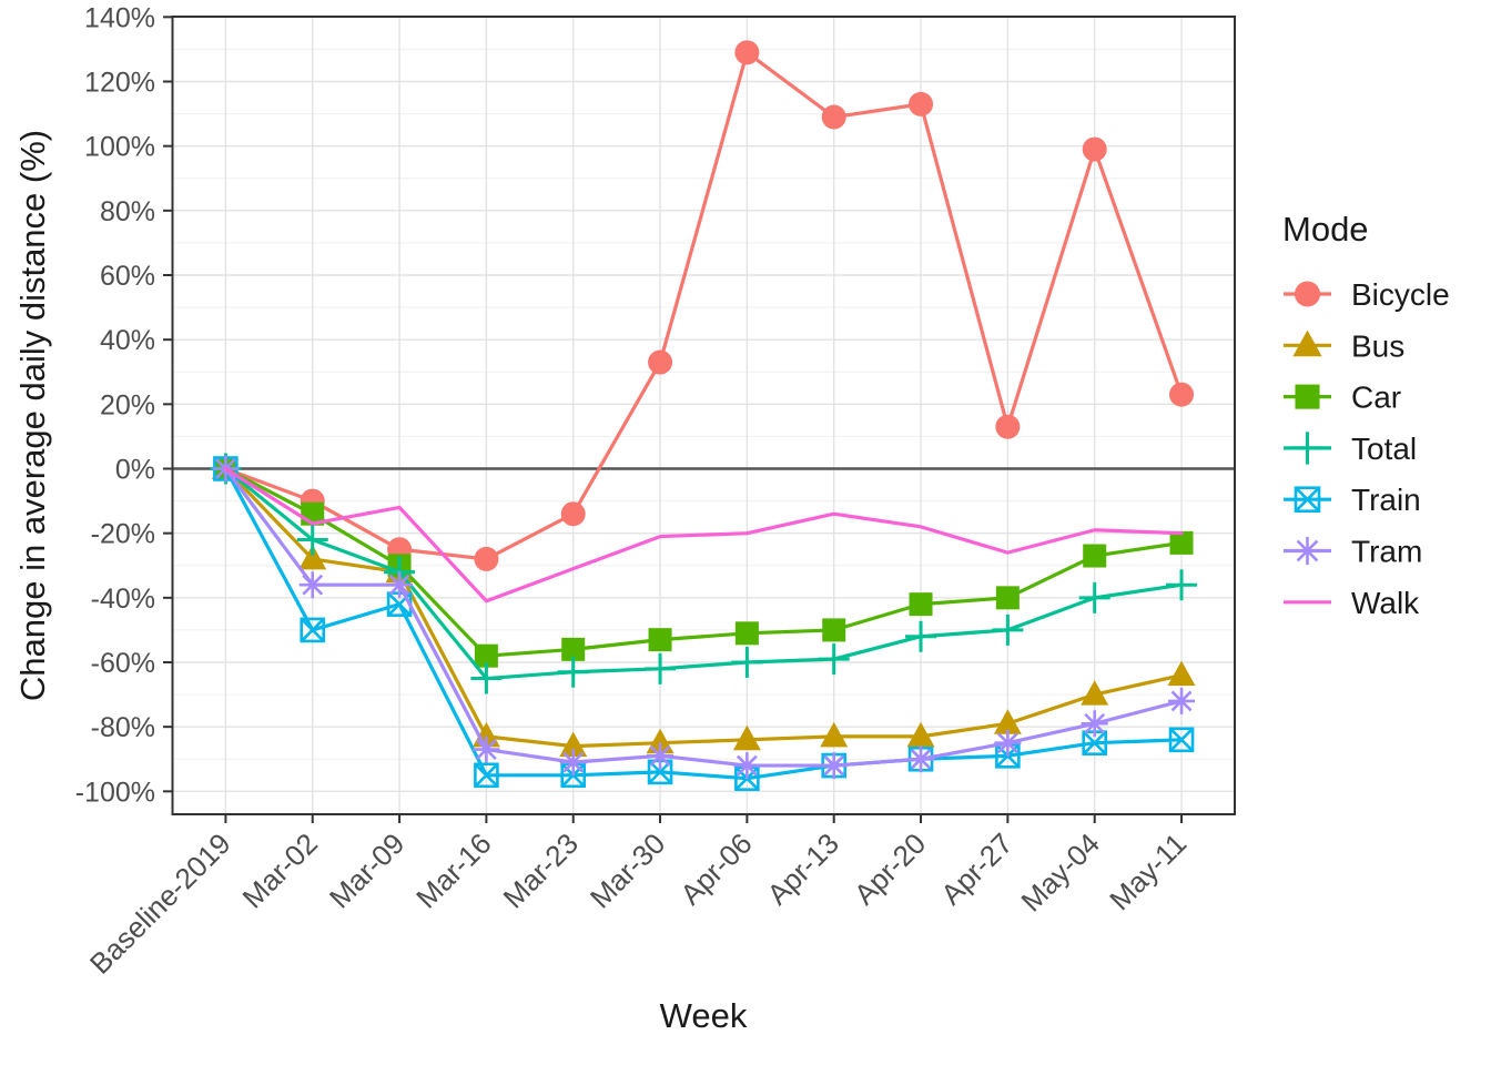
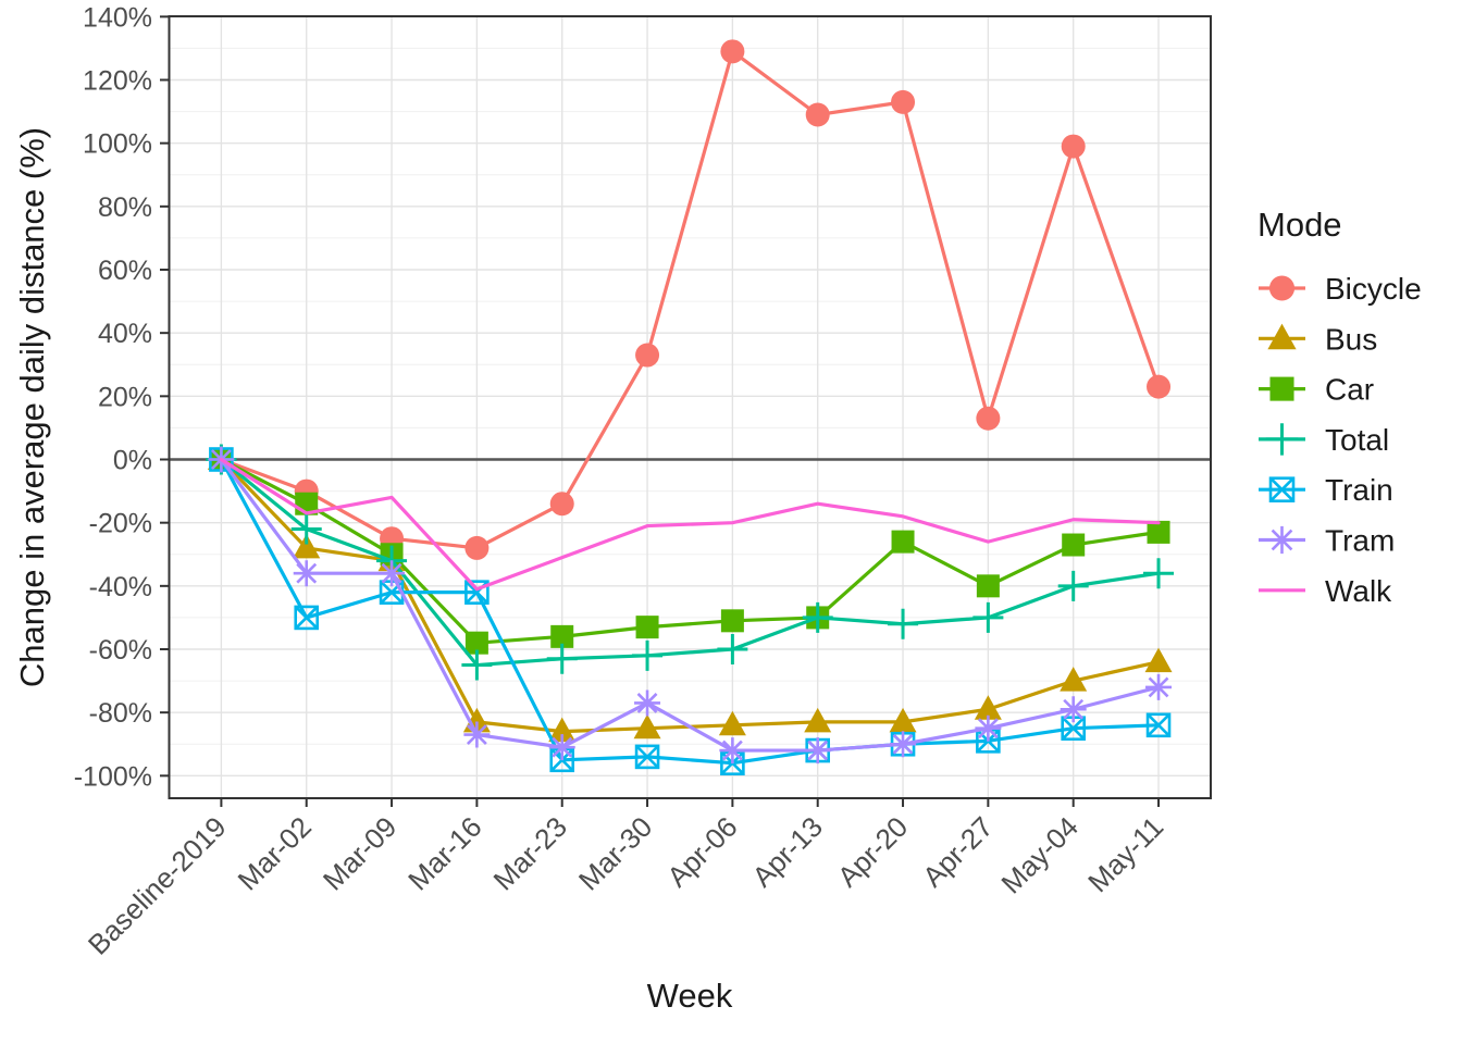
Train/Mar-16: -95% -> -42%
Tram/Mar-30: -89% -> -77%
Total/Apr-13: -59% -> -50%
Car/Apr-20: -42% -> -26%
